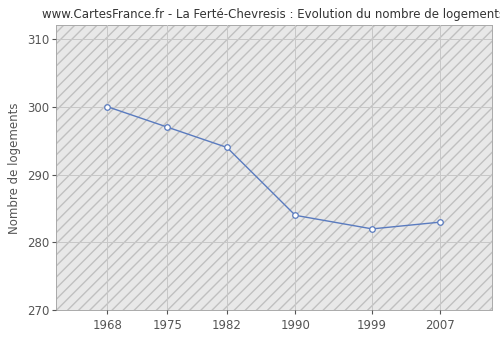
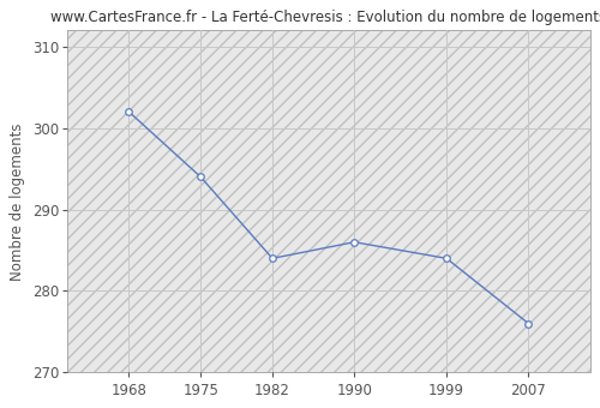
1968: 300 -> 302
1975: 297 -> 294
1982: 294 -> 284
1990: 284 -> 286
1999: 282 -> 284
2007: 283 -> 276
